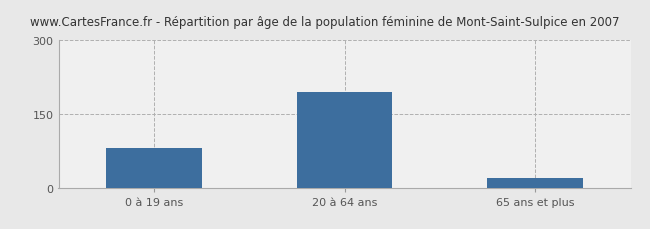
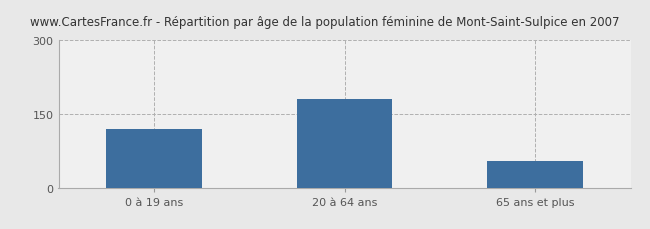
0 à 19 ans: 80 -> 120
20 à 64 ans: 195 -> 181
65 ans et plus: 20 -> 55
